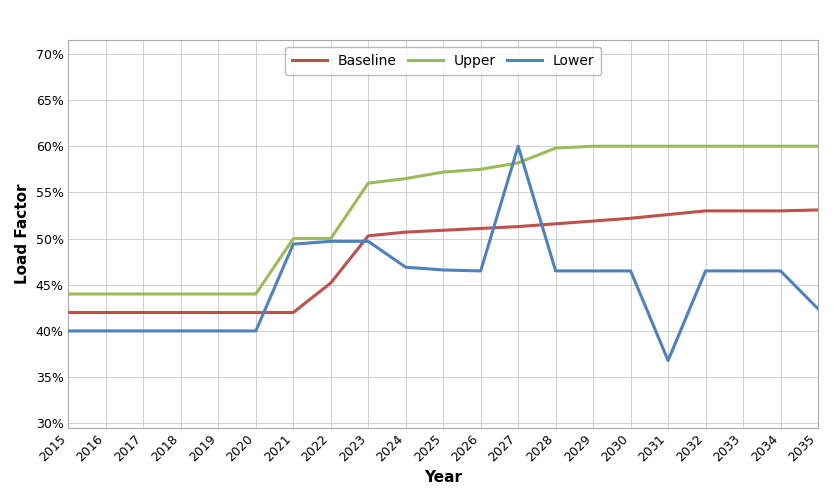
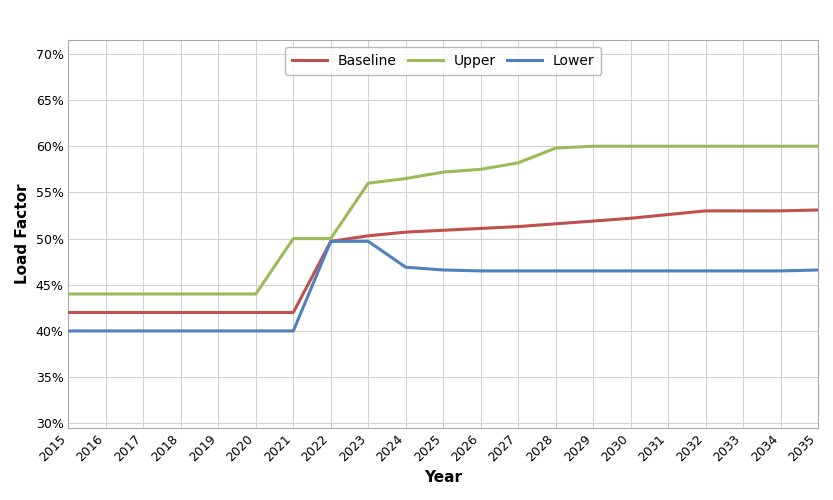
Lower/2021: 49.4% -> 40.0%
Baseline/2022: 45.2% -> 49.7%
Lower/2027: 60.0% -> 46.5%
Lower/2031: 36.8% -> 46.5%
Lower/2035: 42.4% -> 46.6%
